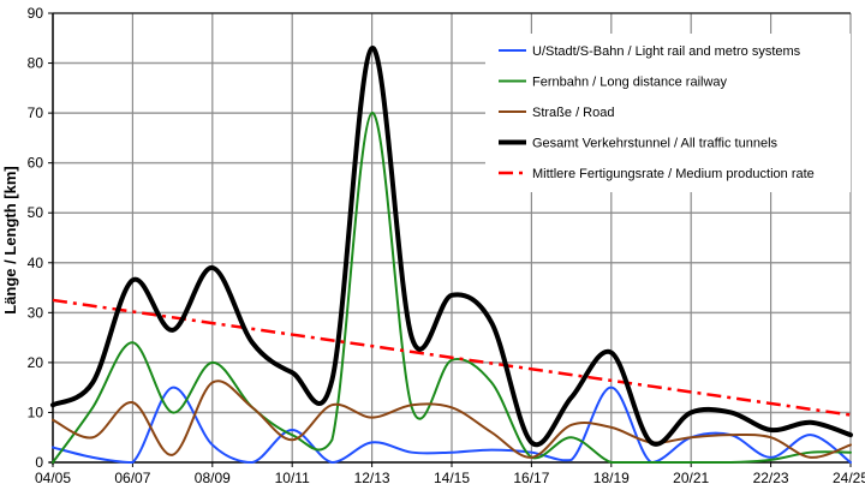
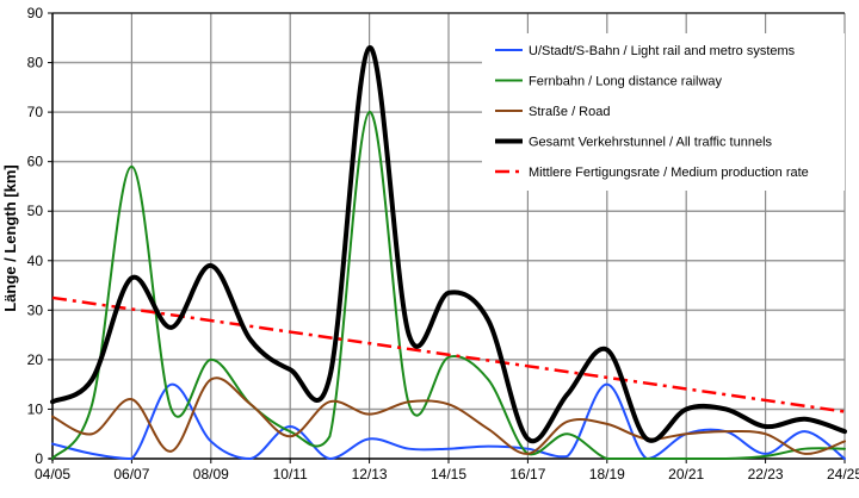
Fernbahn / Long distance railway/06/07: 24 -> 59
